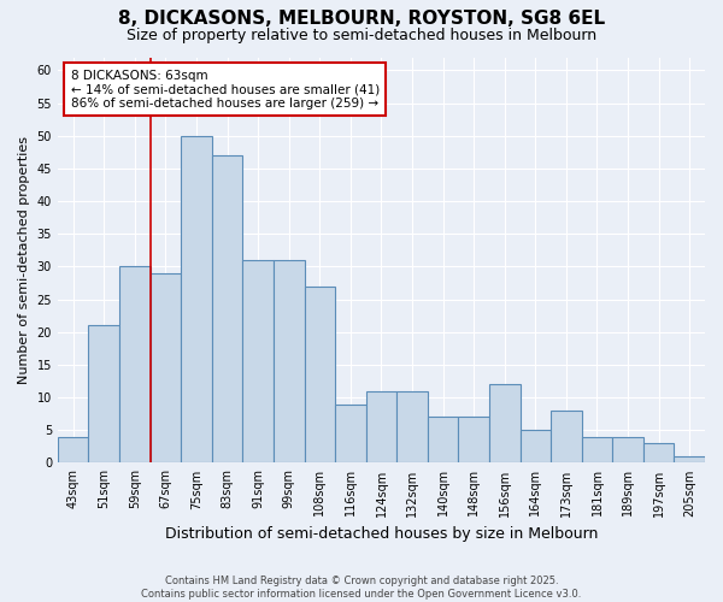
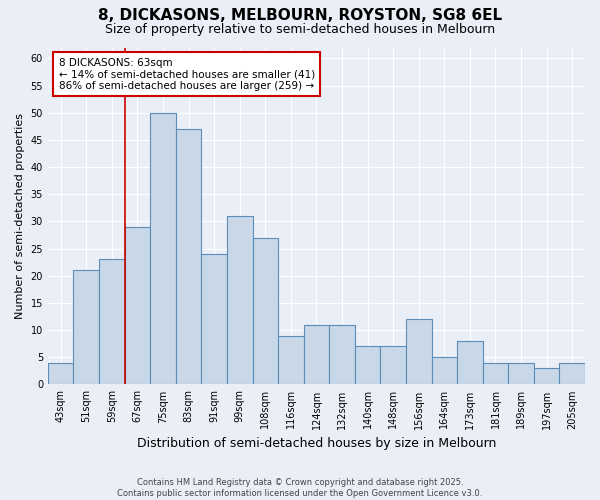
59sqm: 30 -> 23
91sqm: 31 -> 24
205sqm: 1 -> 4
